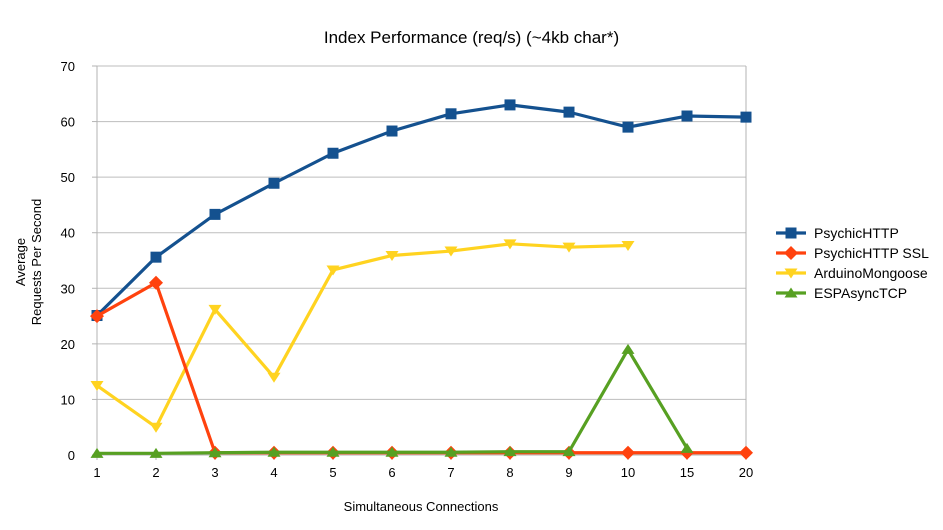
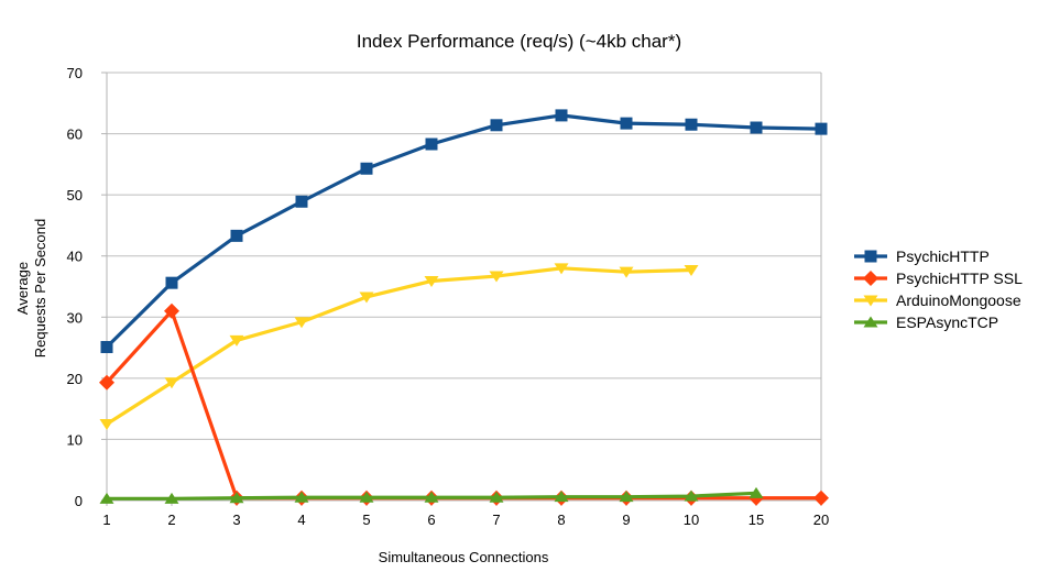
PsychicHTTP SSL/1: 25 -> 19
ArduinoMongoose/2: 5 -> 19
ArduinoMongoose/4: 14 -> 29
PsychicHTTP/10: 59 -> 62
ESPAsyncTCP/10: 19 -> 1
